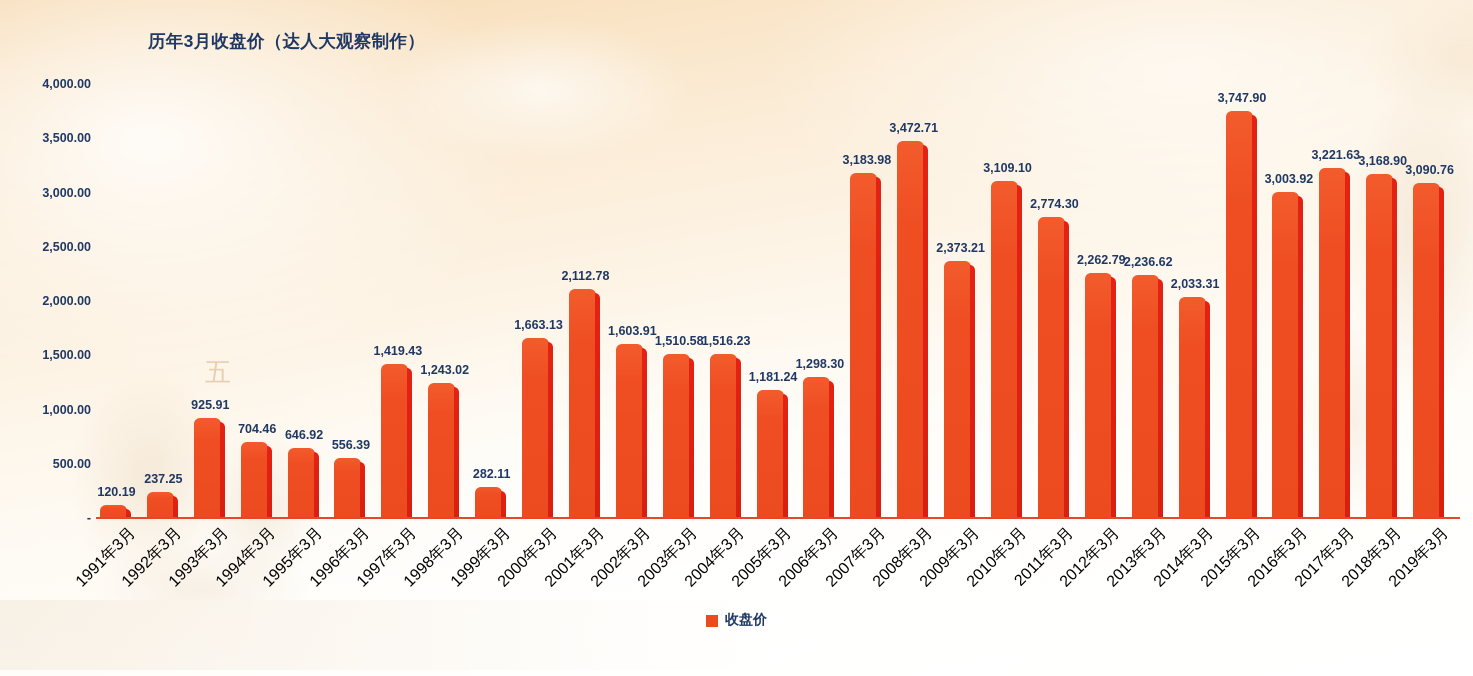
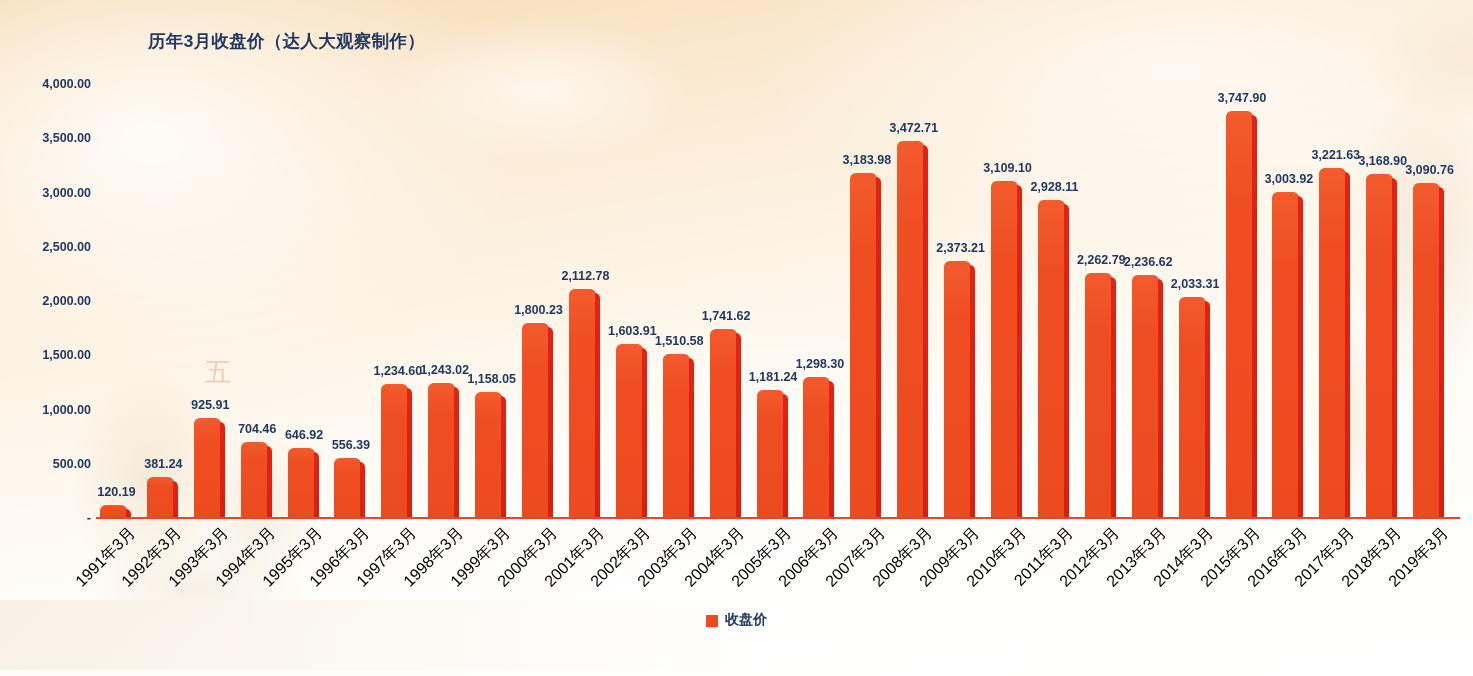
1992年3月: 237.25 -> 381.24
1997年3月: 1,419.43 -> 1,234.60
1999年3月: 282.11 -> 1,158.05
2000年3月: 1,663.13 -> 1,800.23
2004年3月: 1,516.23 -> 1,741.62
2011年3月: 2,774.30 -> 2,928.11
